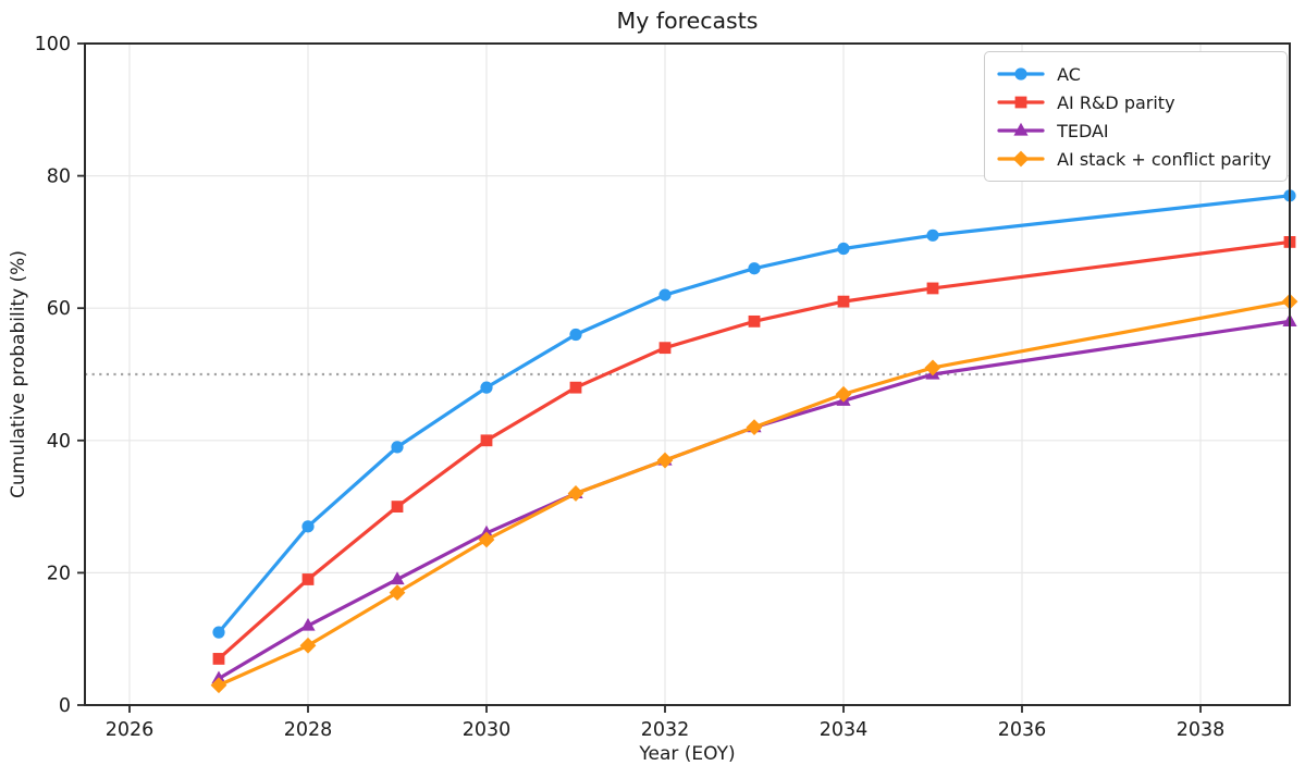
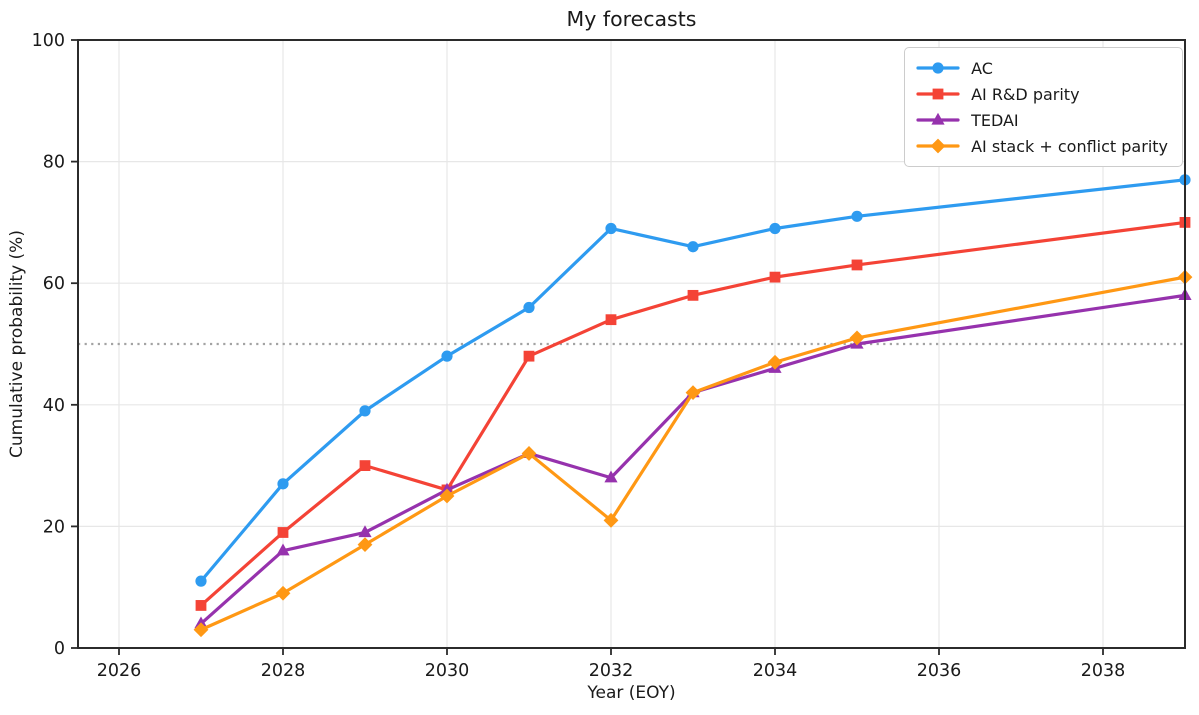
TEDAI/2028: 12 -> 16
AI R&D parity/2030: 40 -> 26
AC/2032: 62 -> 69
TEDAI/2032: 37 -> 28
AI stack + conflict parity/2032: 37 -> 21
